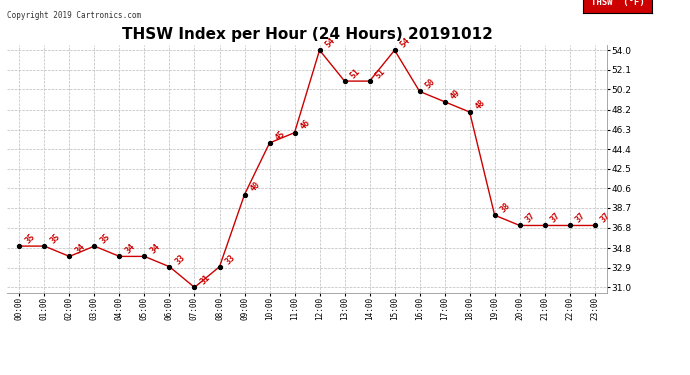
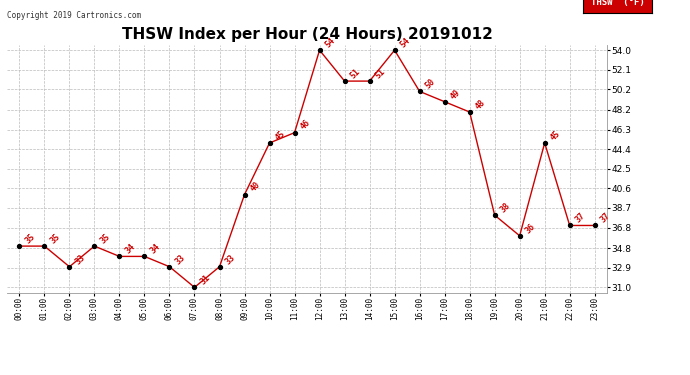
02:00: 34 -> 33
20:00: 37 -> 36
21:00: 37 -> 45
